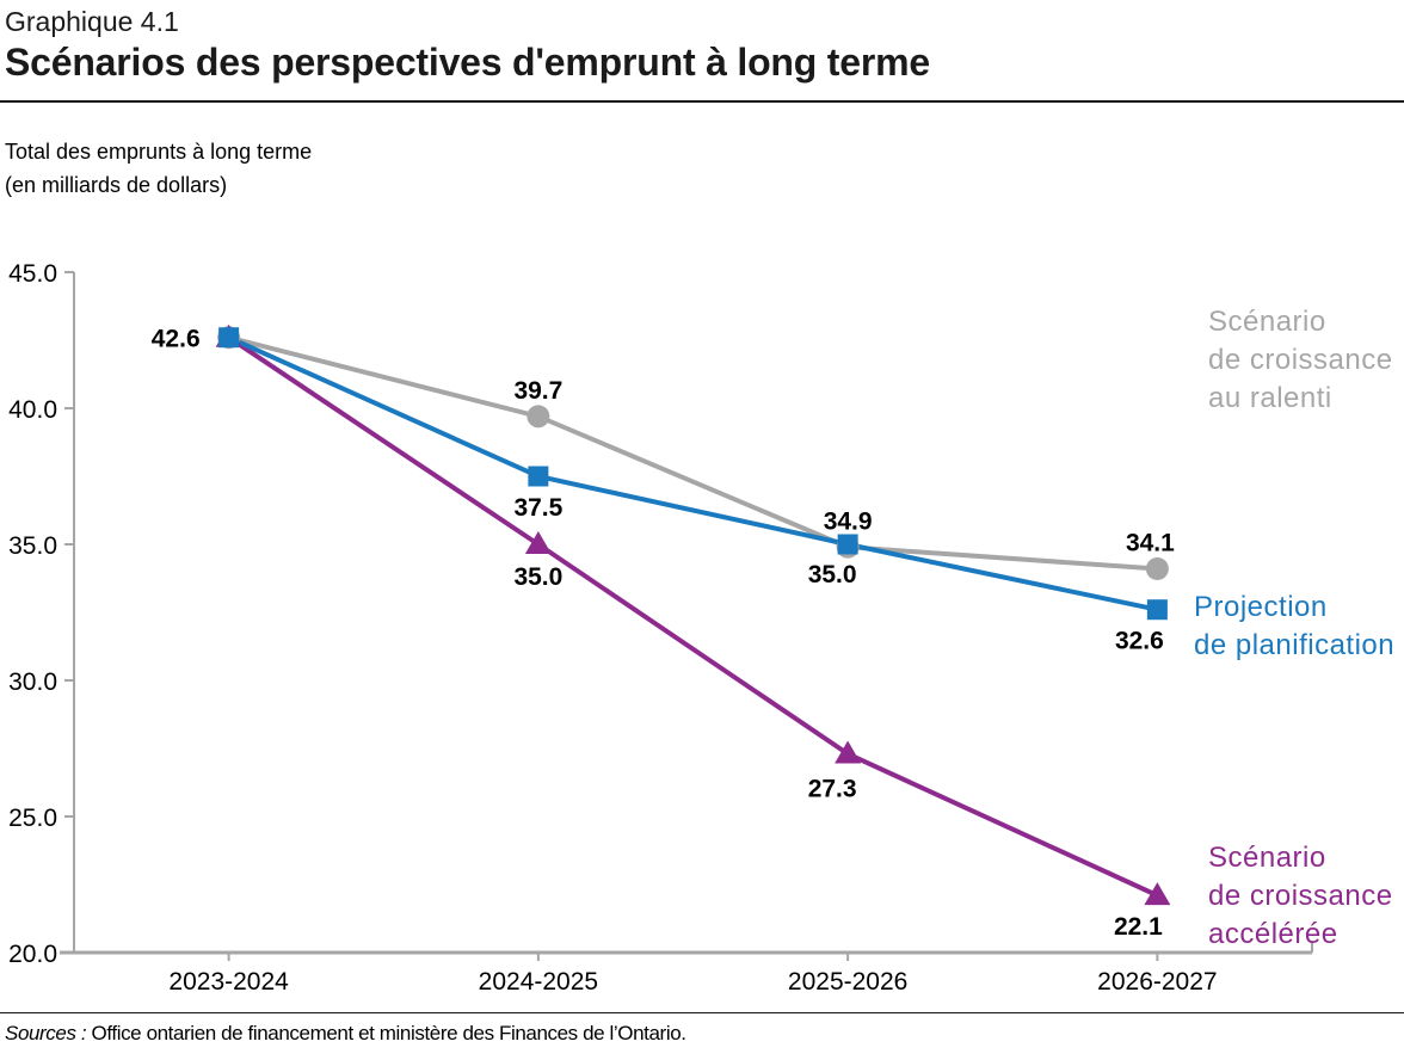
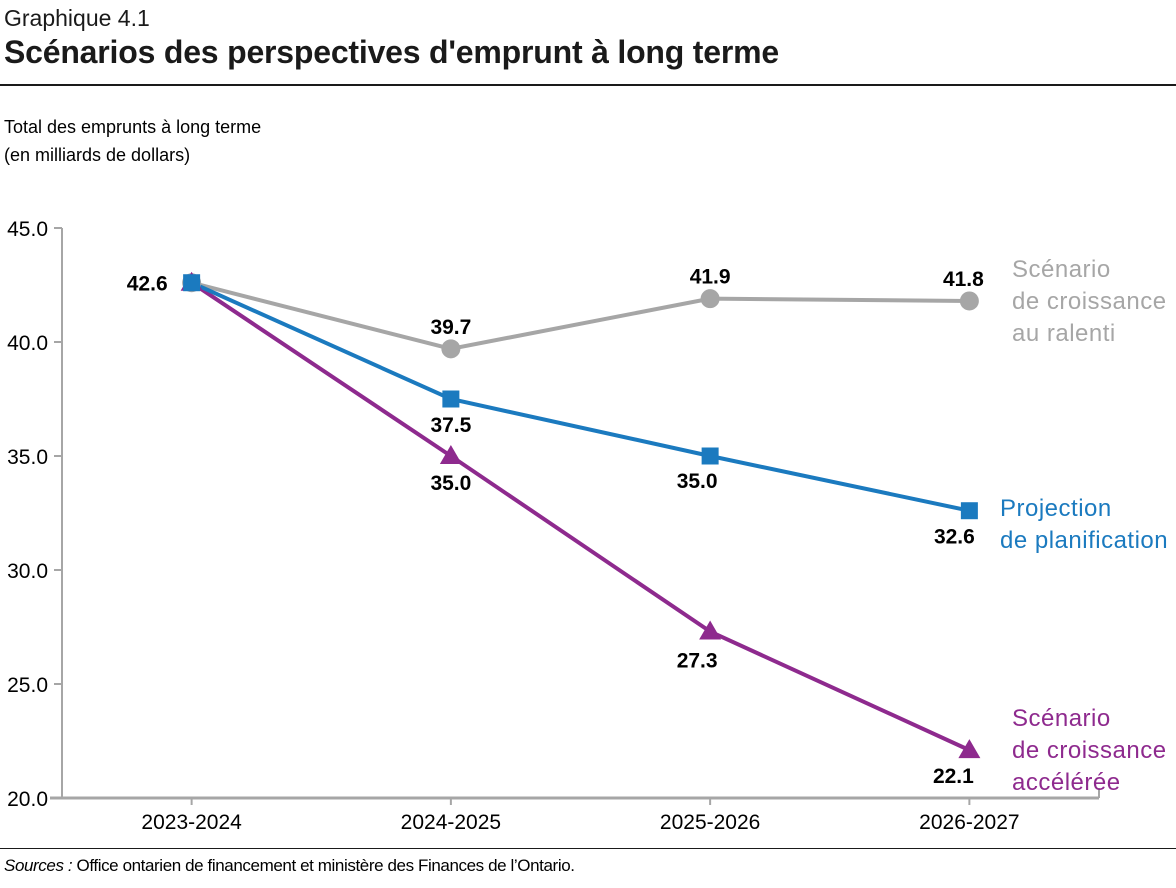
Scénario de croissance au ralenti/2025-2026: 34.9 -> 41.9
Scénario de croissance au ralenti/2026-2027: 34.1 -> 41.8
